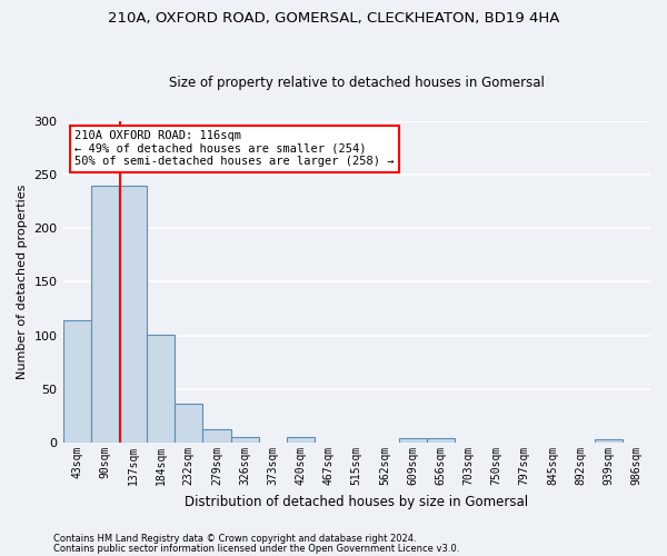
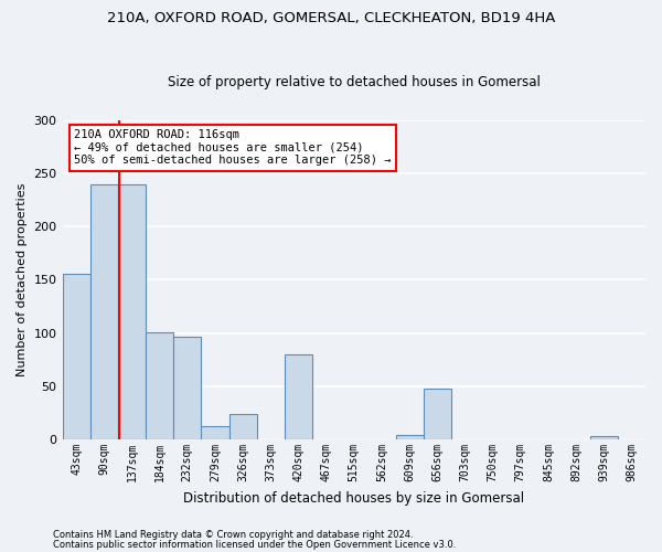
43sqm: 114 -> 156
232sqm: 36 -> 96
326sqm: 5 -> 24
420sqm: 5 -> 80
656sqm: 4 -> 48
